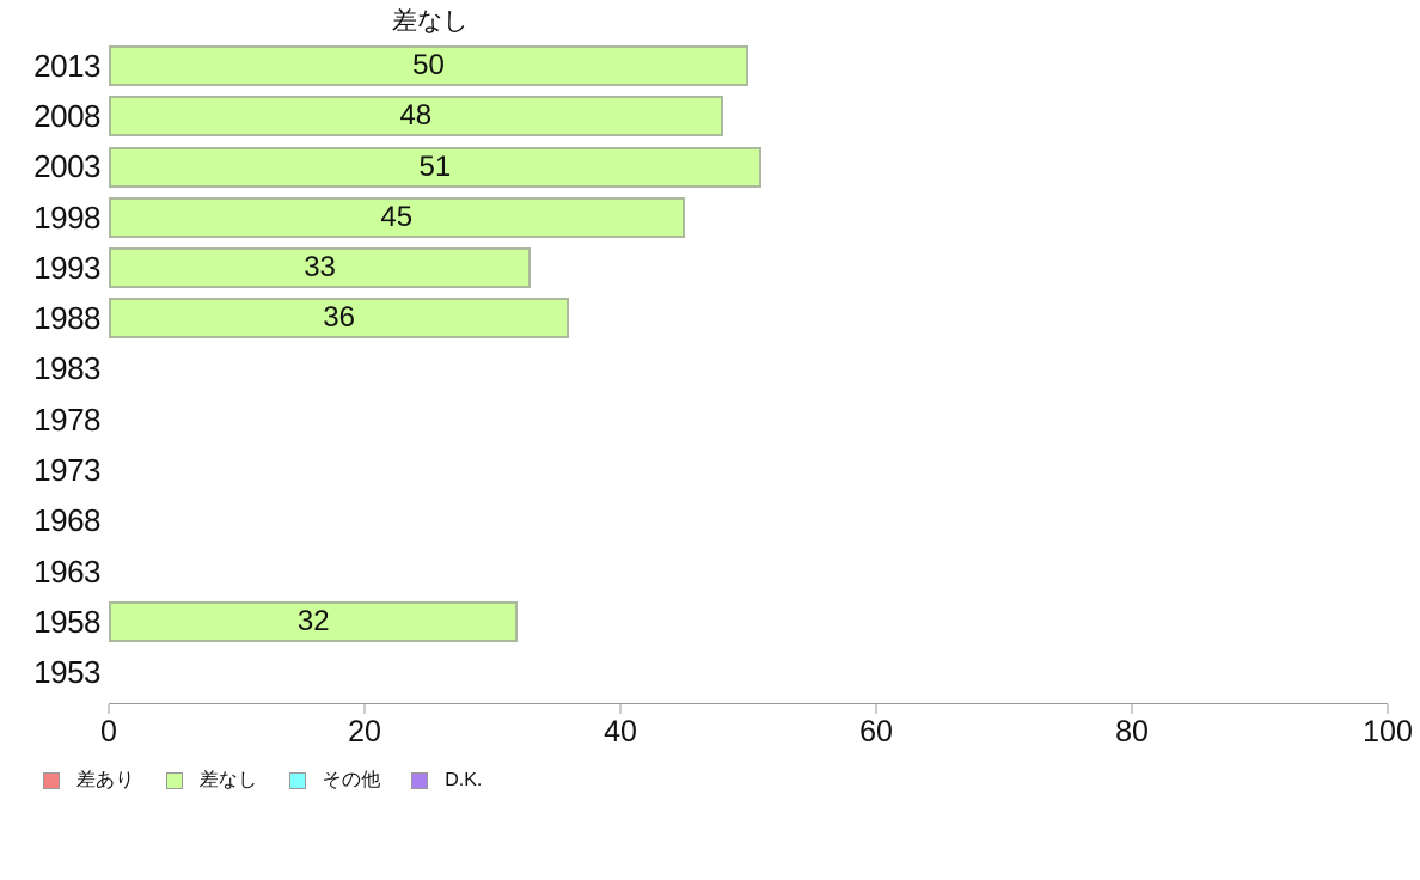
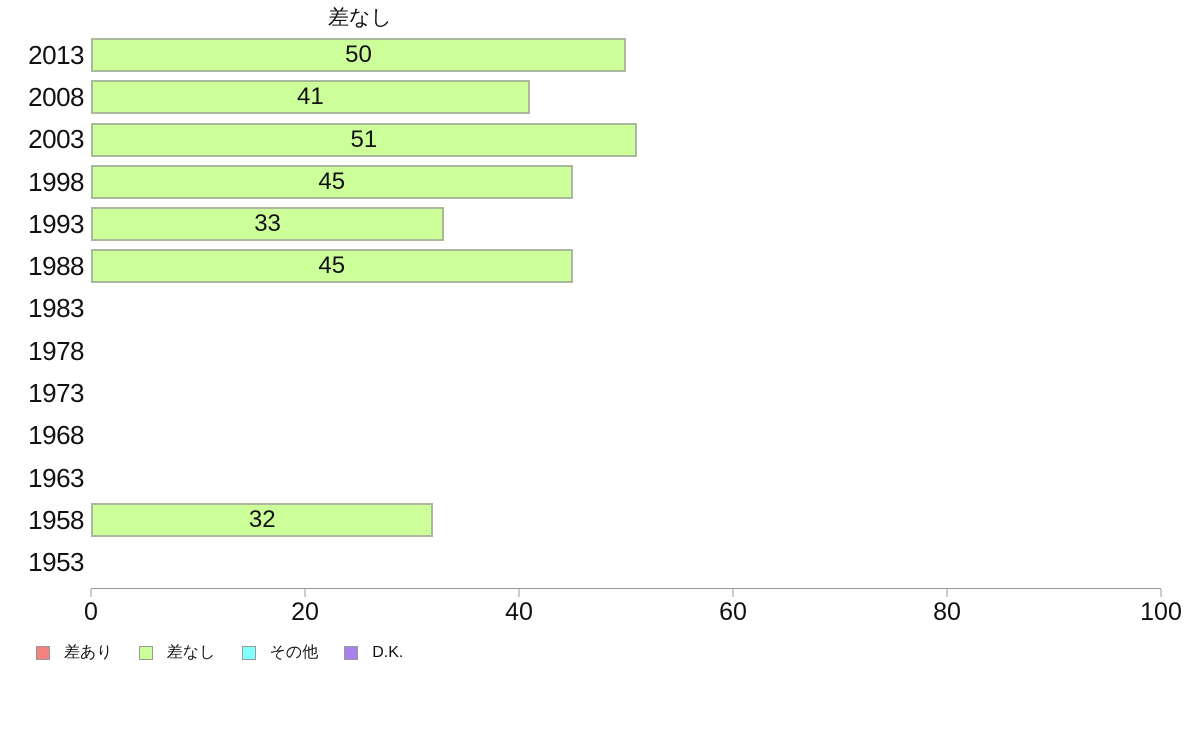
2008: 48 -> 41
1988: 36 -> 45
